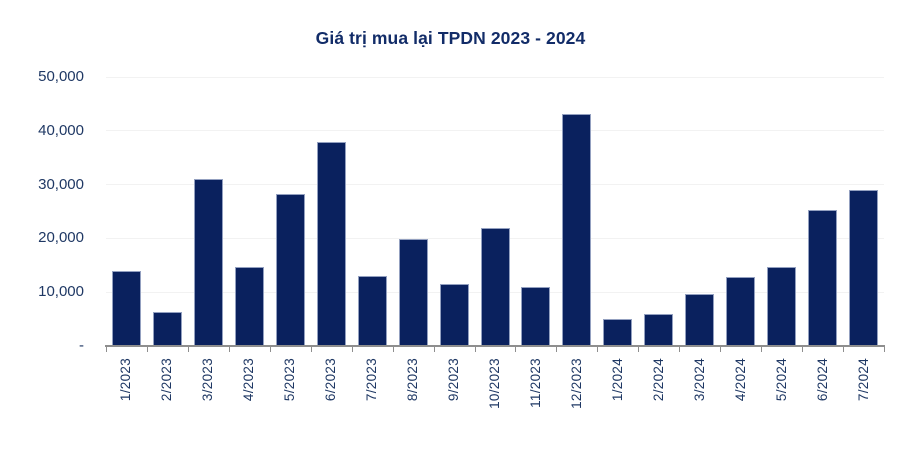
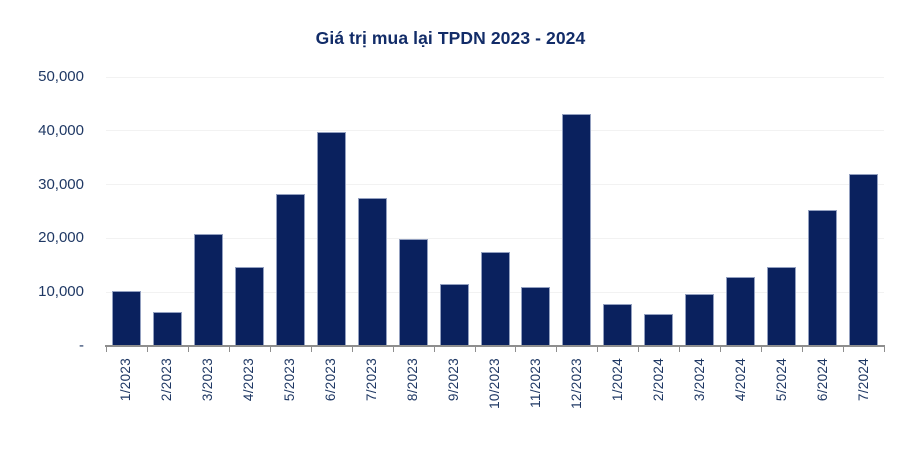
1/2023: 14000 -> 10000
3/2023: 31000 -> 21000
6/2023: 38000 -> 40000
7/2023: 13000 -> 28000
10/2023: 22000 -> 18000
1/2024: 5000 -> 8000
7/2024: 29000 -> 32000
